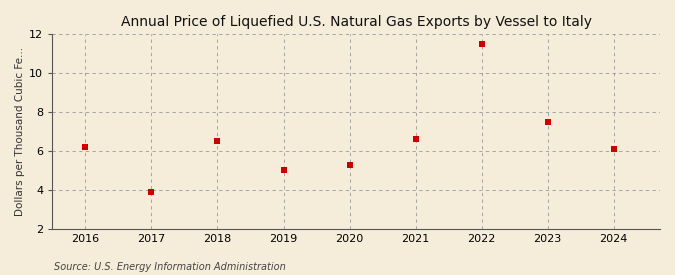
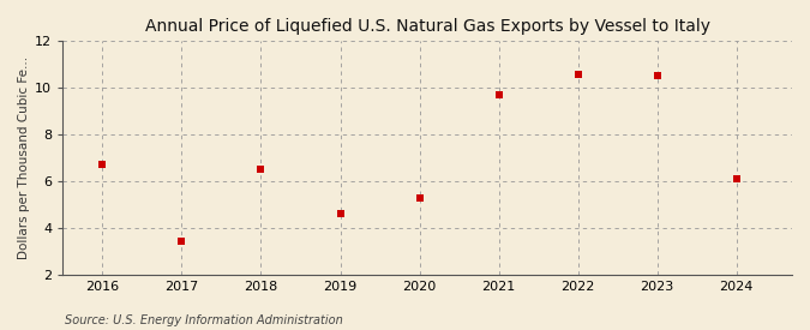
2016: 6.2 -> 6.7
2017: 3.9 -> 3.4
2019: 5.0 -> 4.6
2021: 6.6 -> 9.7
2022: 11.5 -> 10.6
2023: 7.5 -> 10.5
